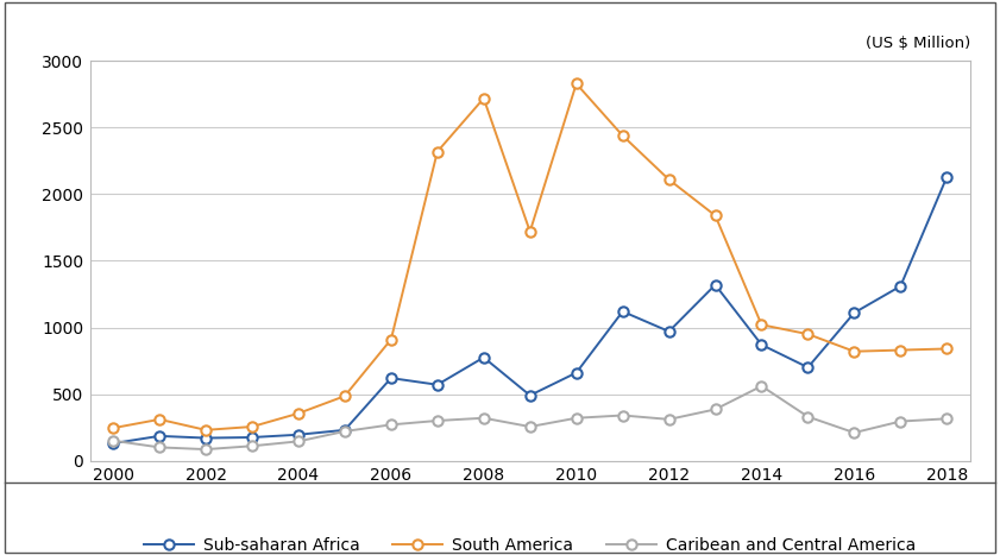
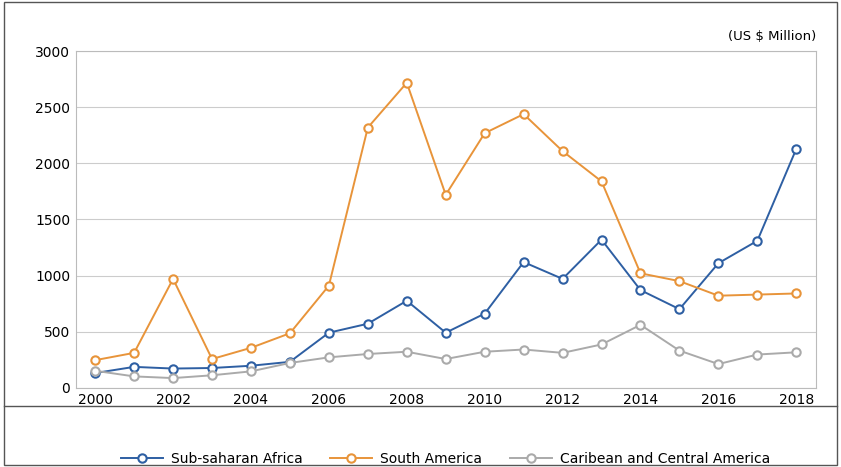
South America/2002: 230 -> 970
Sub-saharan Africa/2006: 620 -> 490
South America/2010: 2830 -> 2270
